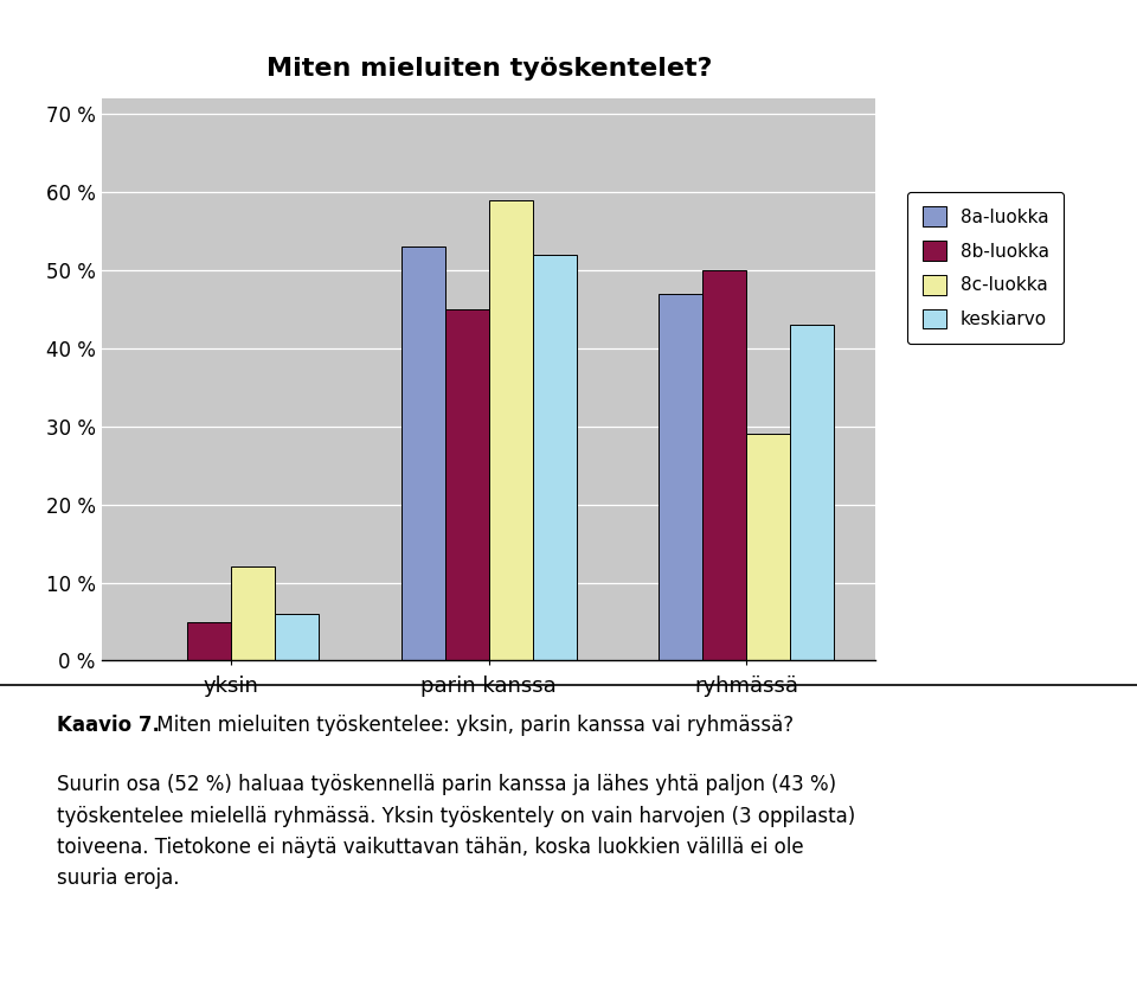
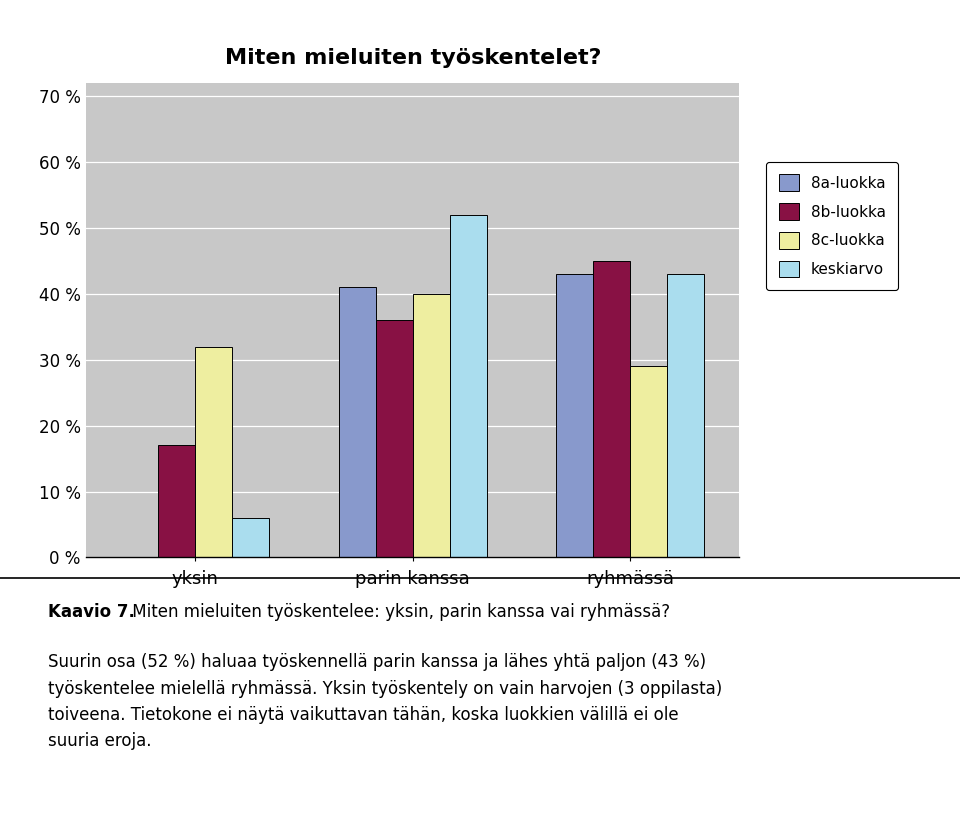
8b-luokka/yksin: 5 % -> 17 %
8c-luokka/yksin: 12 % -> 32 %
8a-luokka/parin kanssa: 53 % -> 41 %
8b-luokka/parin kanssa: 45 % -> 36 %
8c-luokka/parin kanssa: 59 % -> 40 %
8a-luokka/ryhmässä: 47 % -> 43 %
8b-luokka/ryhmässä: 50 % -> 45 %
